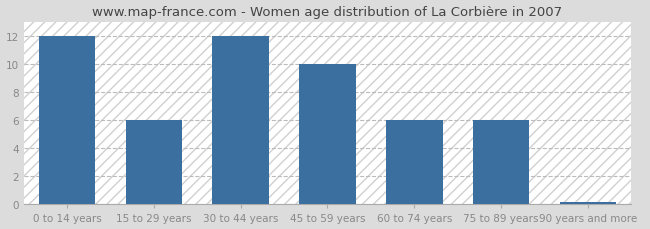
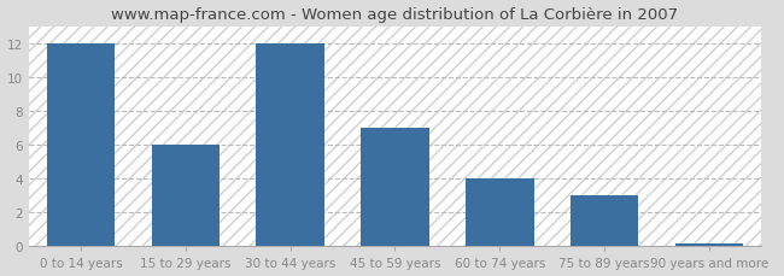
45 to 59 years: 10.0 -> 7.0
60 to 74 years: 6.0 -> 4.0
75 to 89 years: 6.0 -> 3.0
